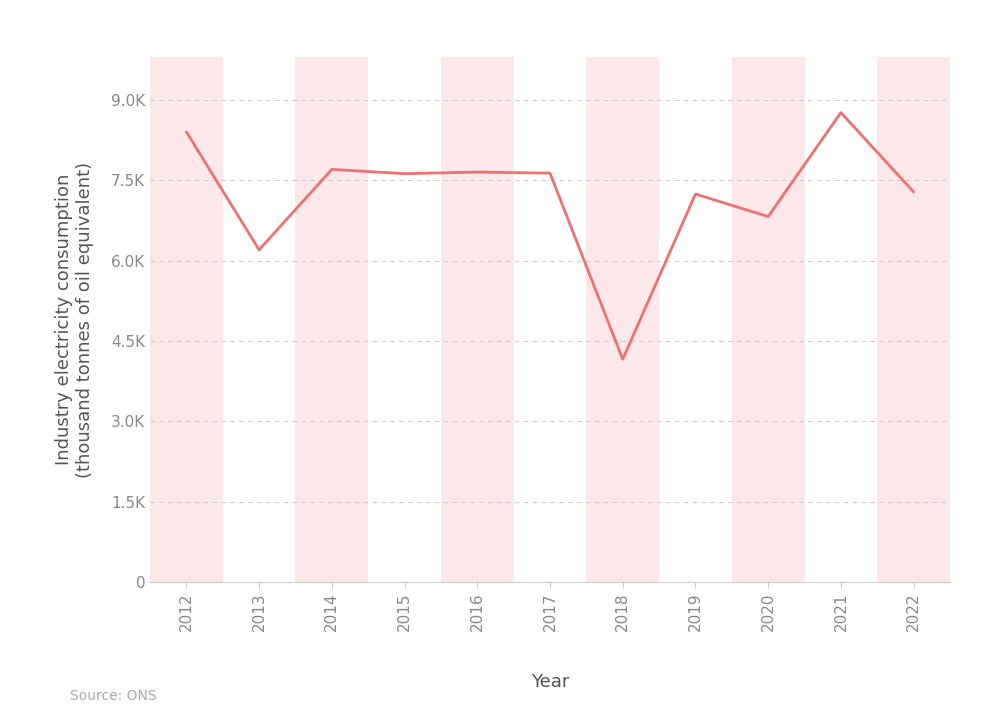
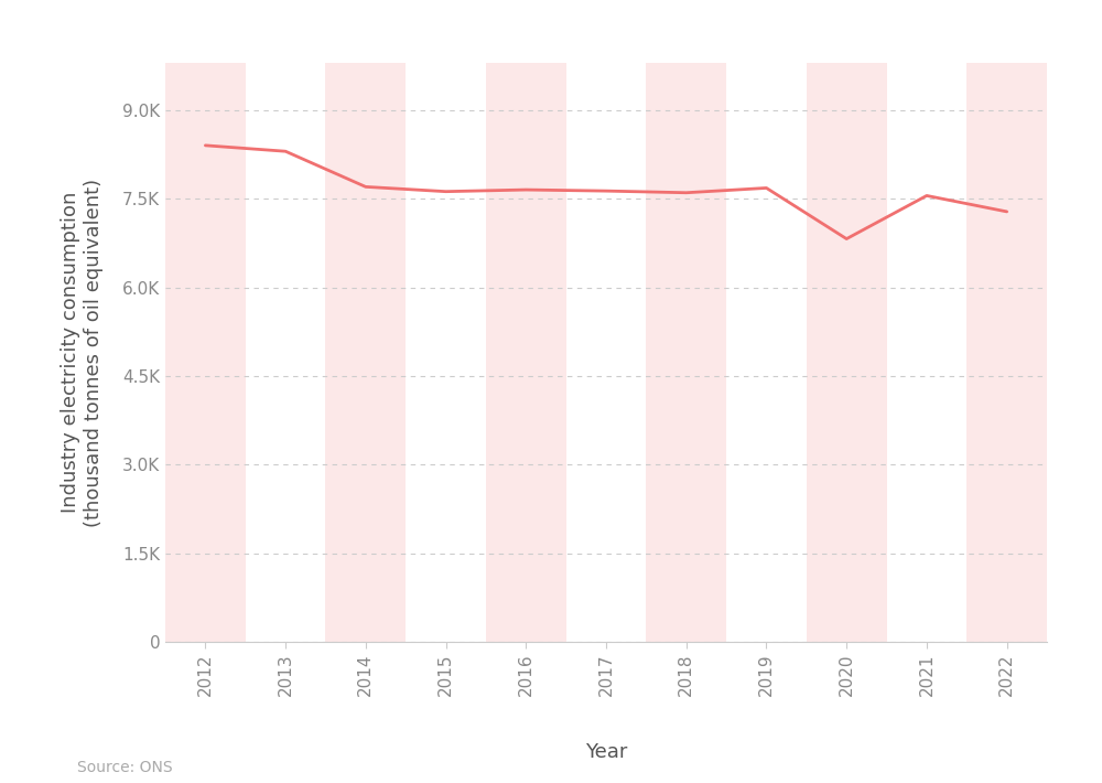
2013: 6.20K -> 8.30K
2018: 4.16K -> 7.60K
2019: 7.24K -> 7.68K
2021: 8.76K -> 7.55K
